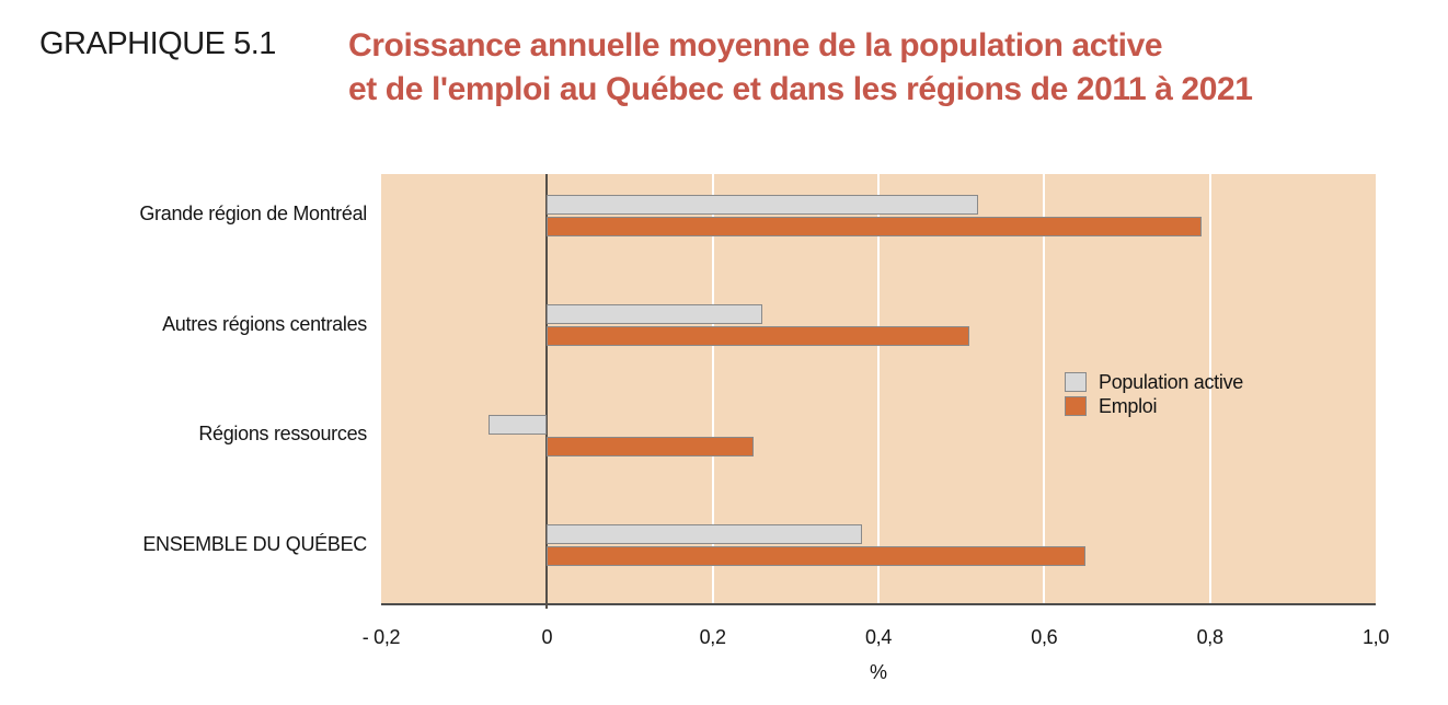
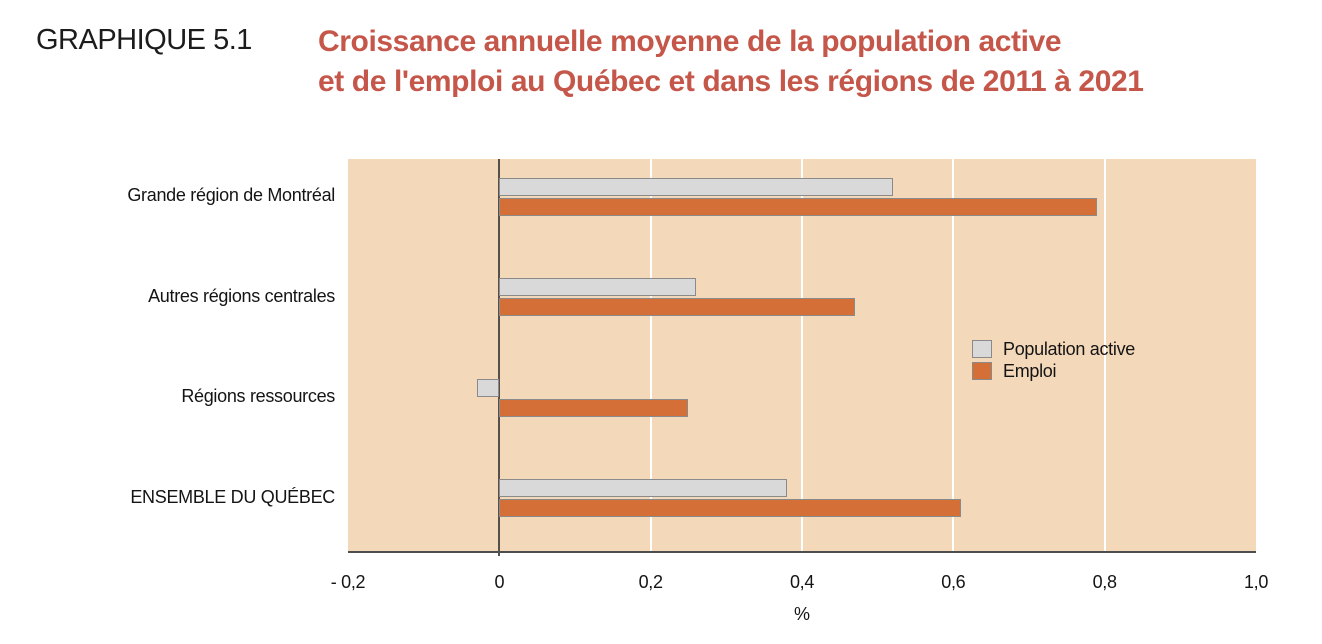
Emploi/Autres régions centrales: 0,51 -> 0,47
Population active/Régions ressources: -0,07 -> -0,03
Emploi/ENSEMBLE DU QUÉBEC: 0,65 -> 0,61
